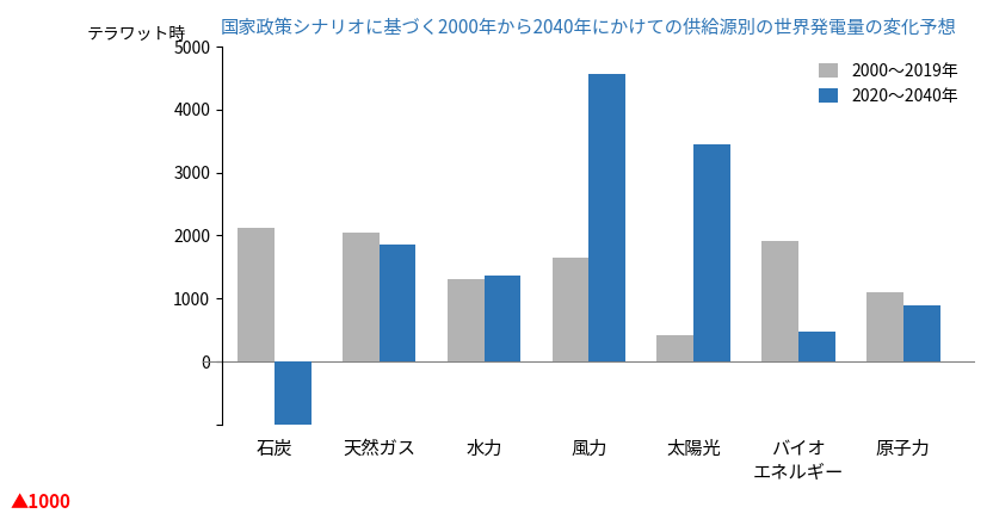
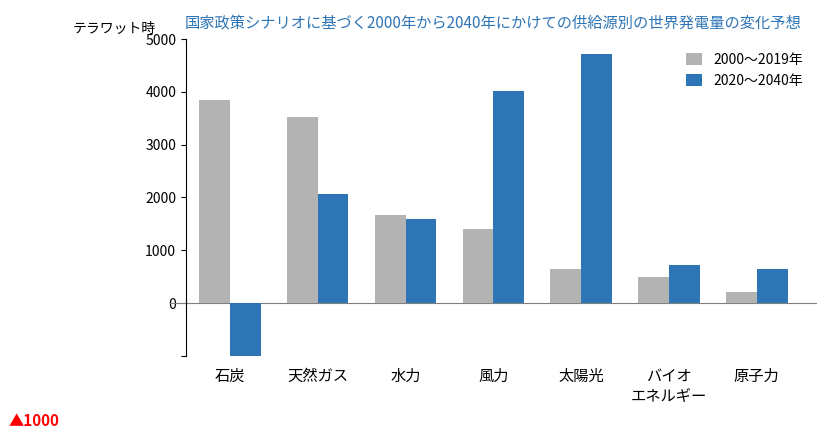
2000〜2019年/石炭: 2120 -> 3850
2000〜2019年/天然ガス: 2040 -> 3520
2020〜2040年/天然ガス: 1860 -> 2070
2000〜2019年/水力: 1300 -> 1670
2020〜2040年/水力: 1360 -> 1590
2000〜2019年/風力: 1640 -> 1400
2020〜2040年/風力: 4560 -> 4020
2000〜2019年/太陽光: 420 -> 640
2020〜2040年/太陽光: 3440 -> 4720
2000〜2019年/バイオ エネルギー: 1920 -> 490
2020〜2040年/バイオ エネルギー: 480 -> 730
2000〜2019年/原子力: 1100 -> 200
2020〜2040年/原子力: 900 -> 640
